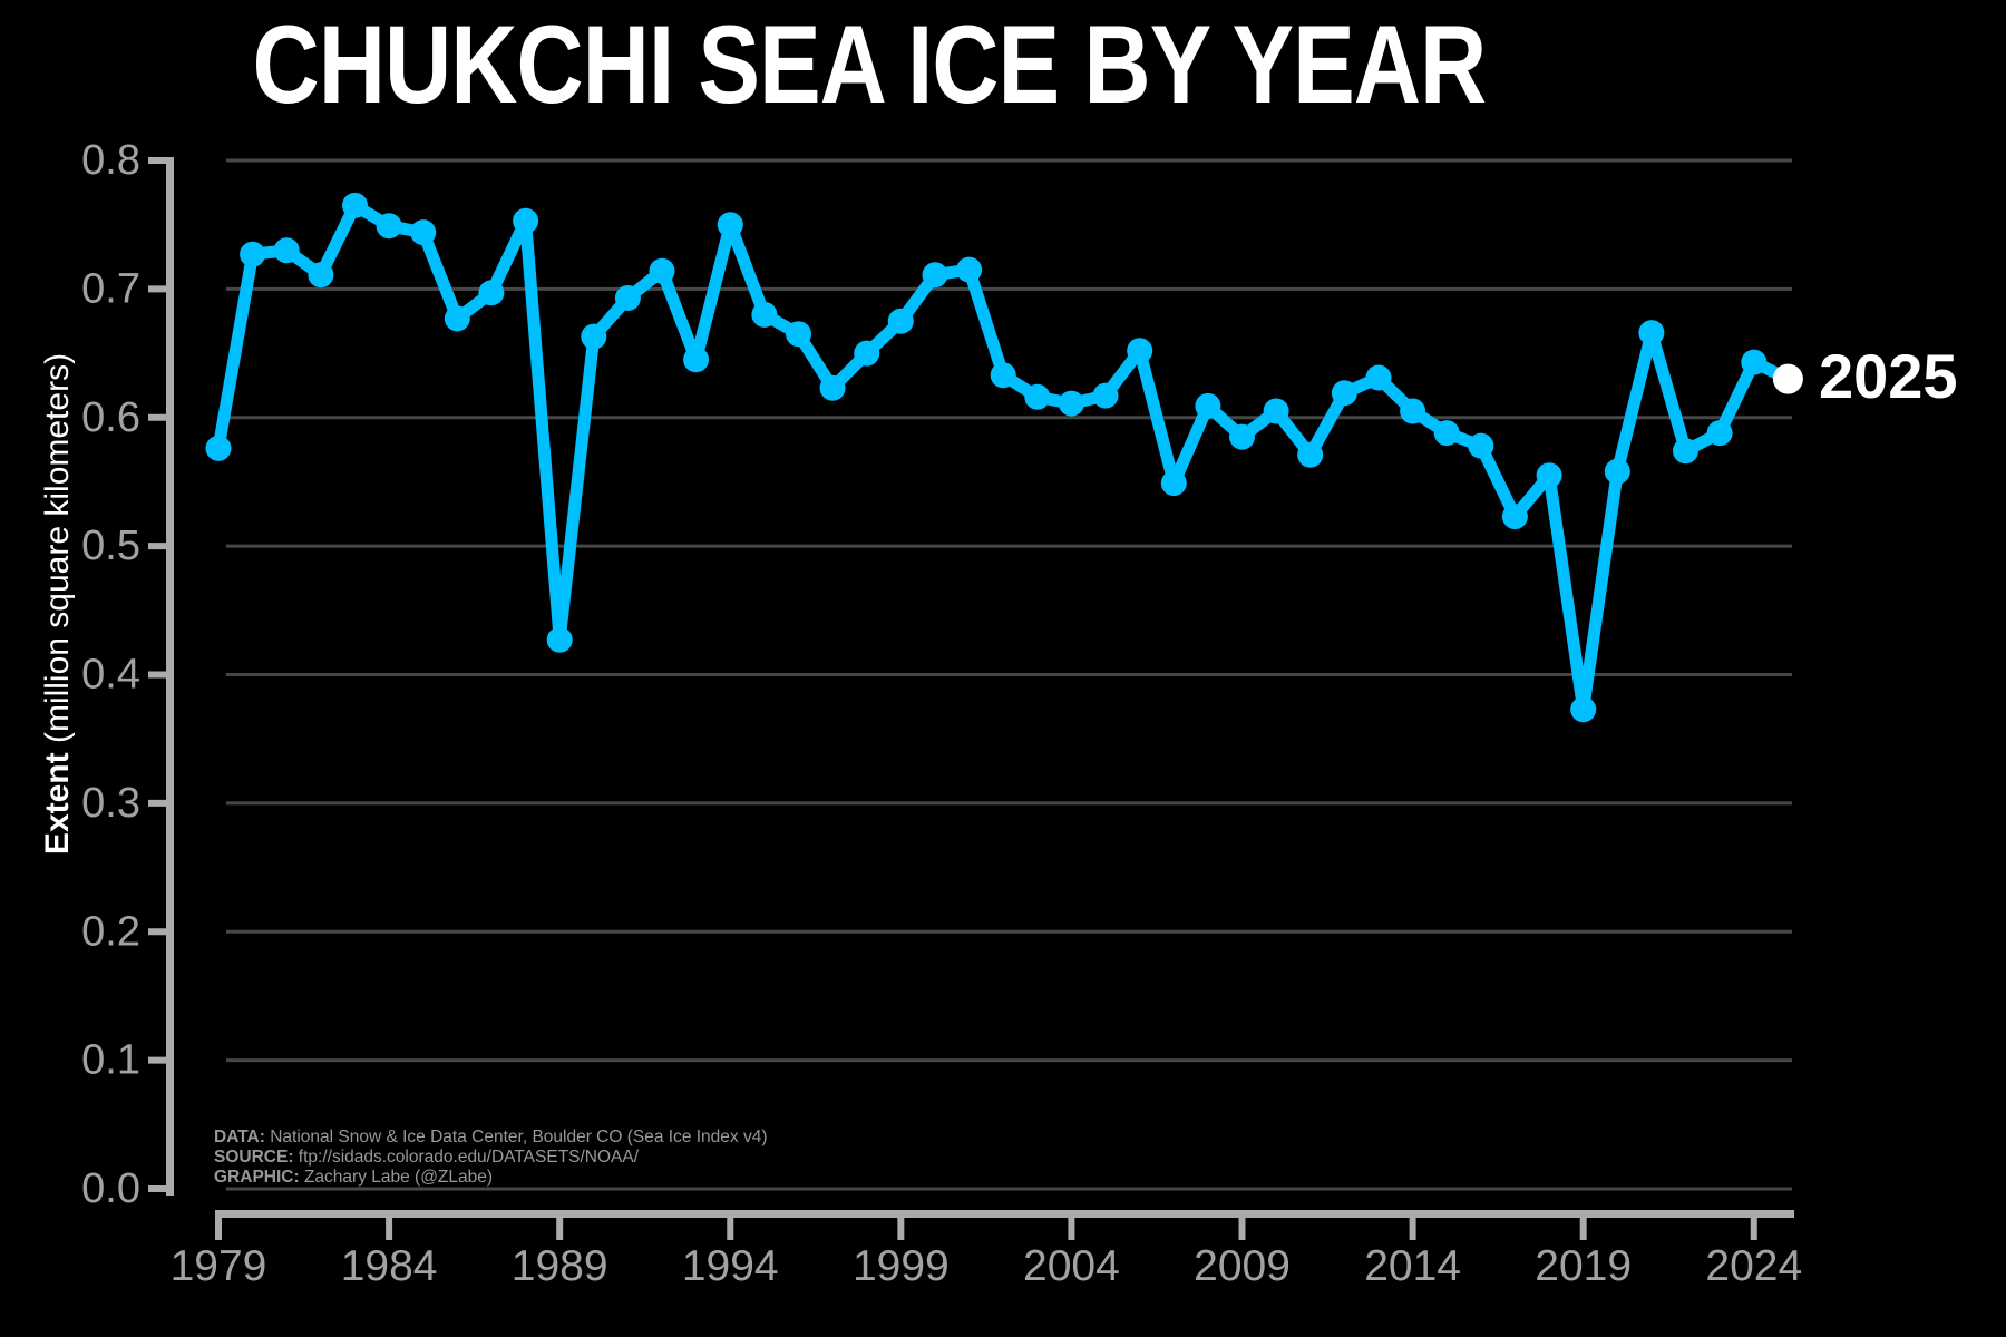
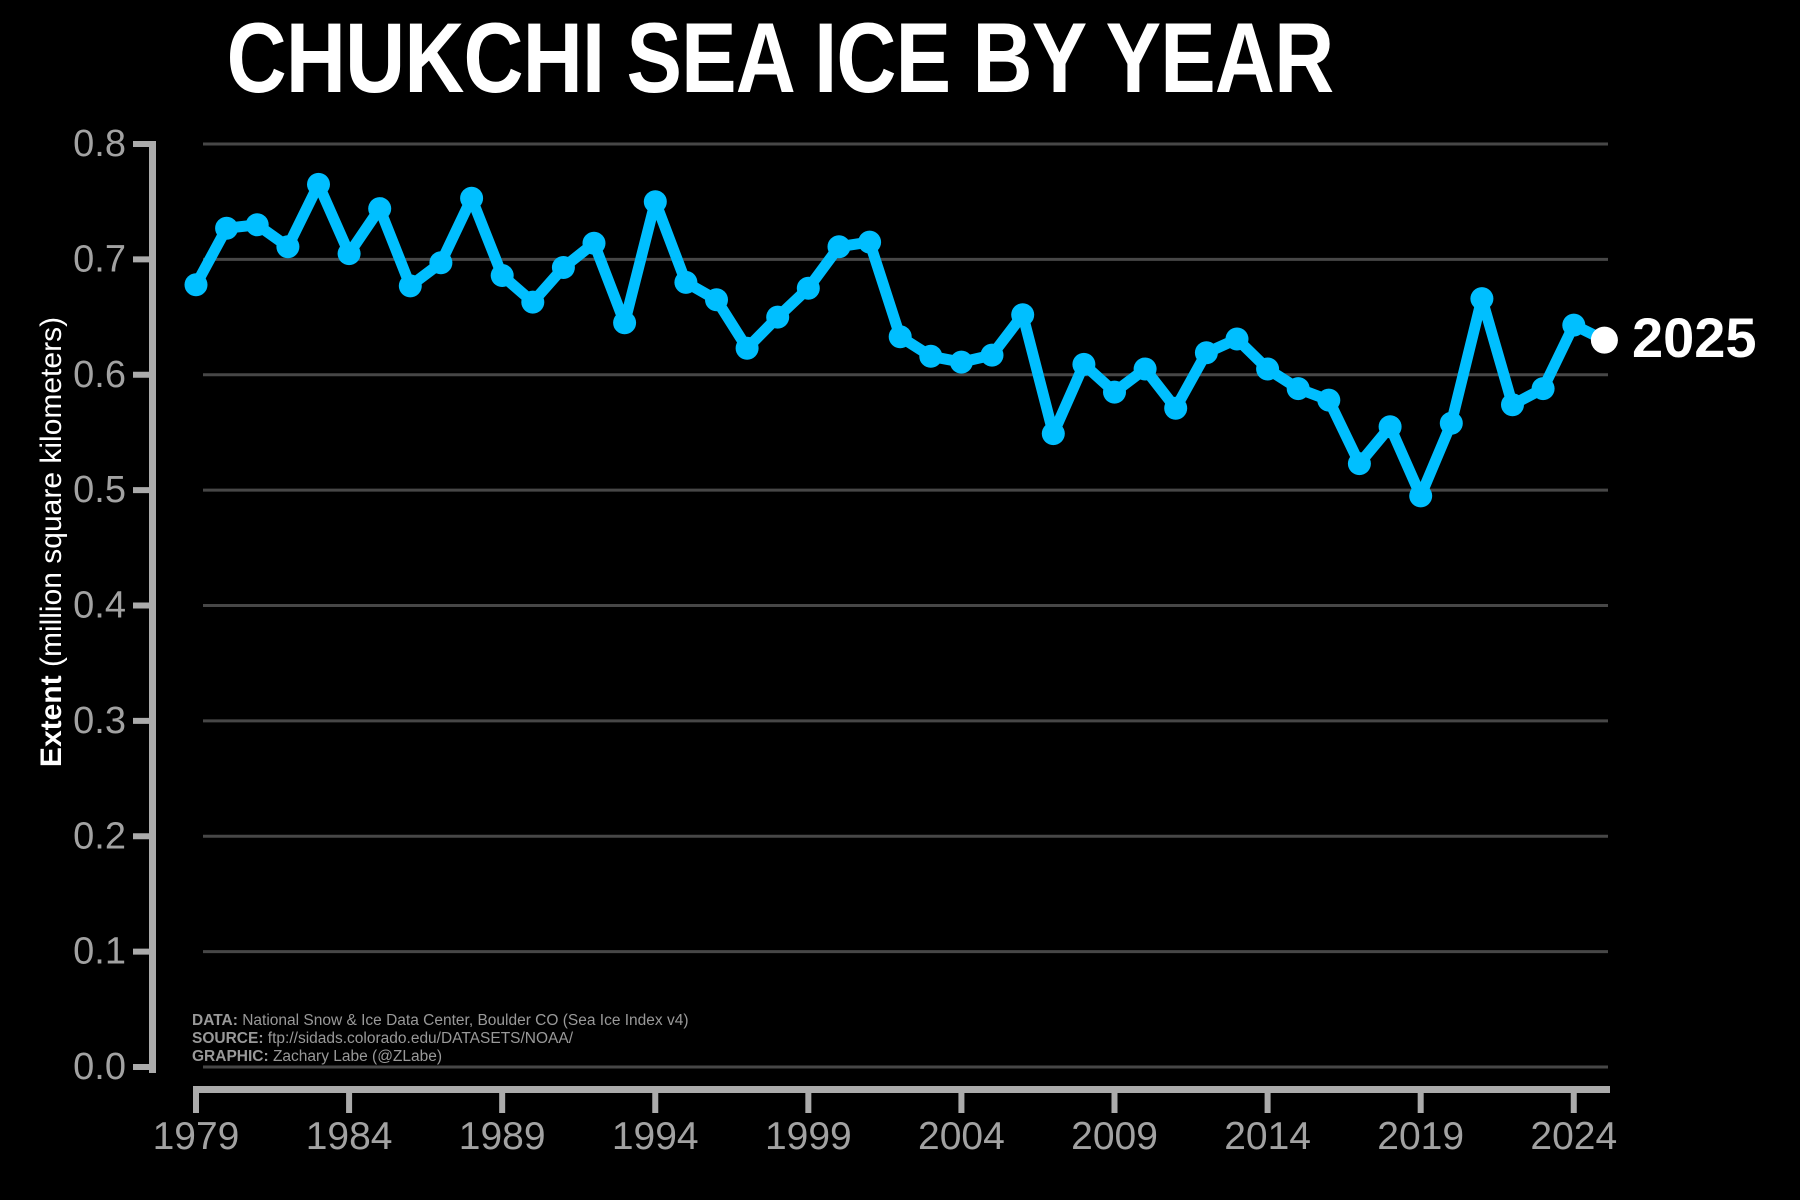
1979: 0.576 -> 0.678
1984: 0.749 -> 0.705
1989: 0.427 -> 0.686
2019: 0.373 -> 0.495
